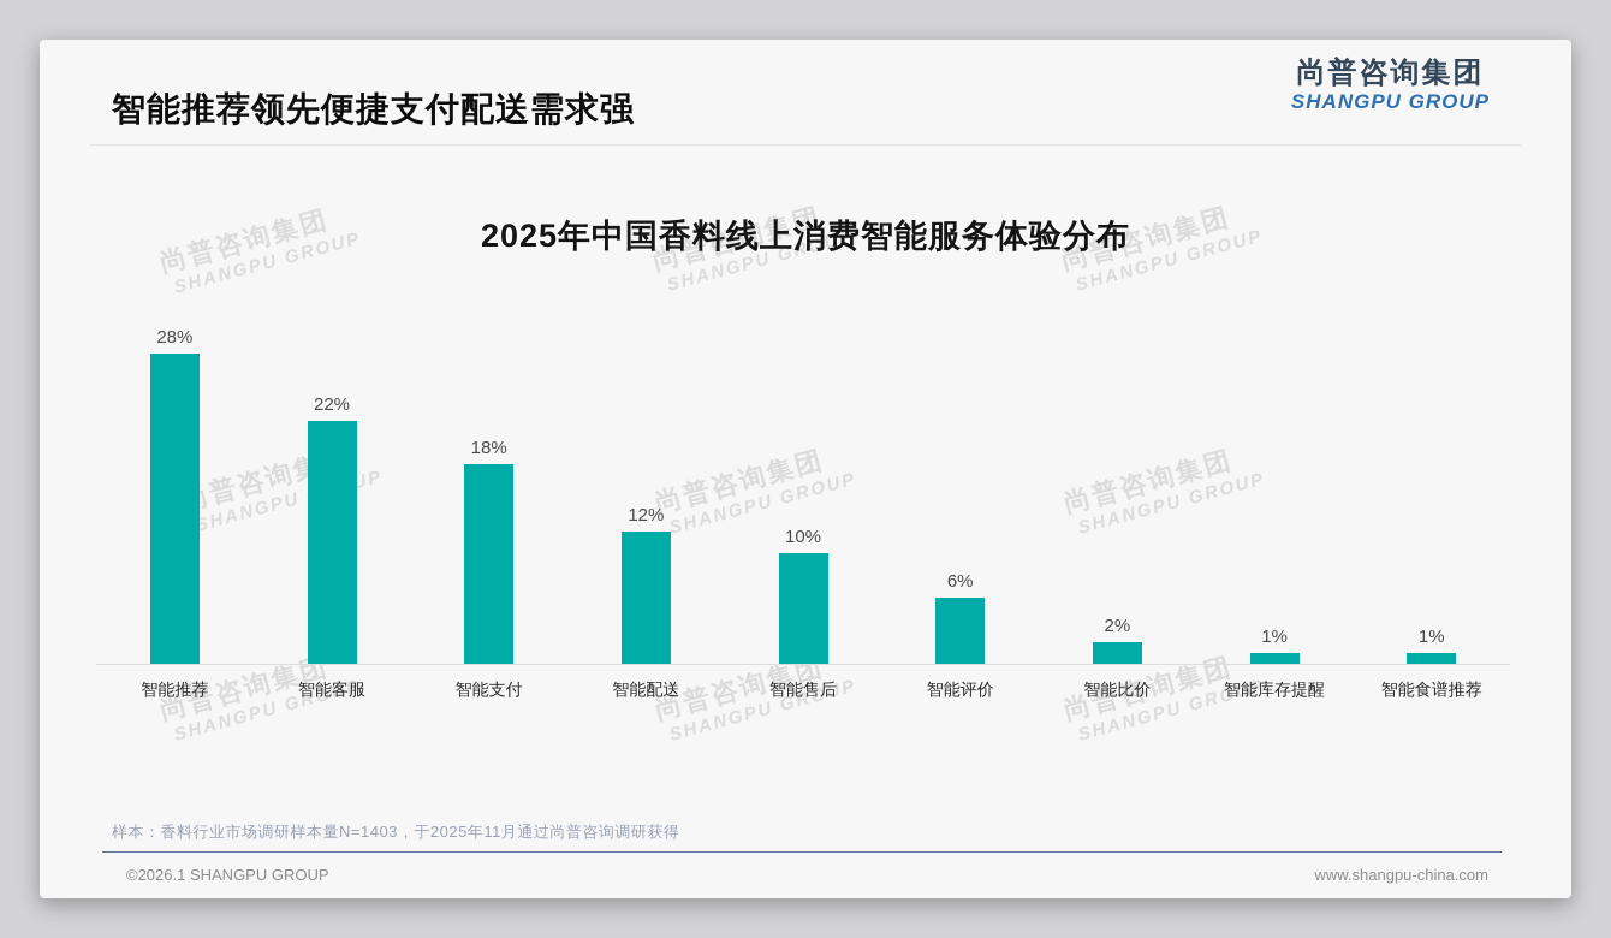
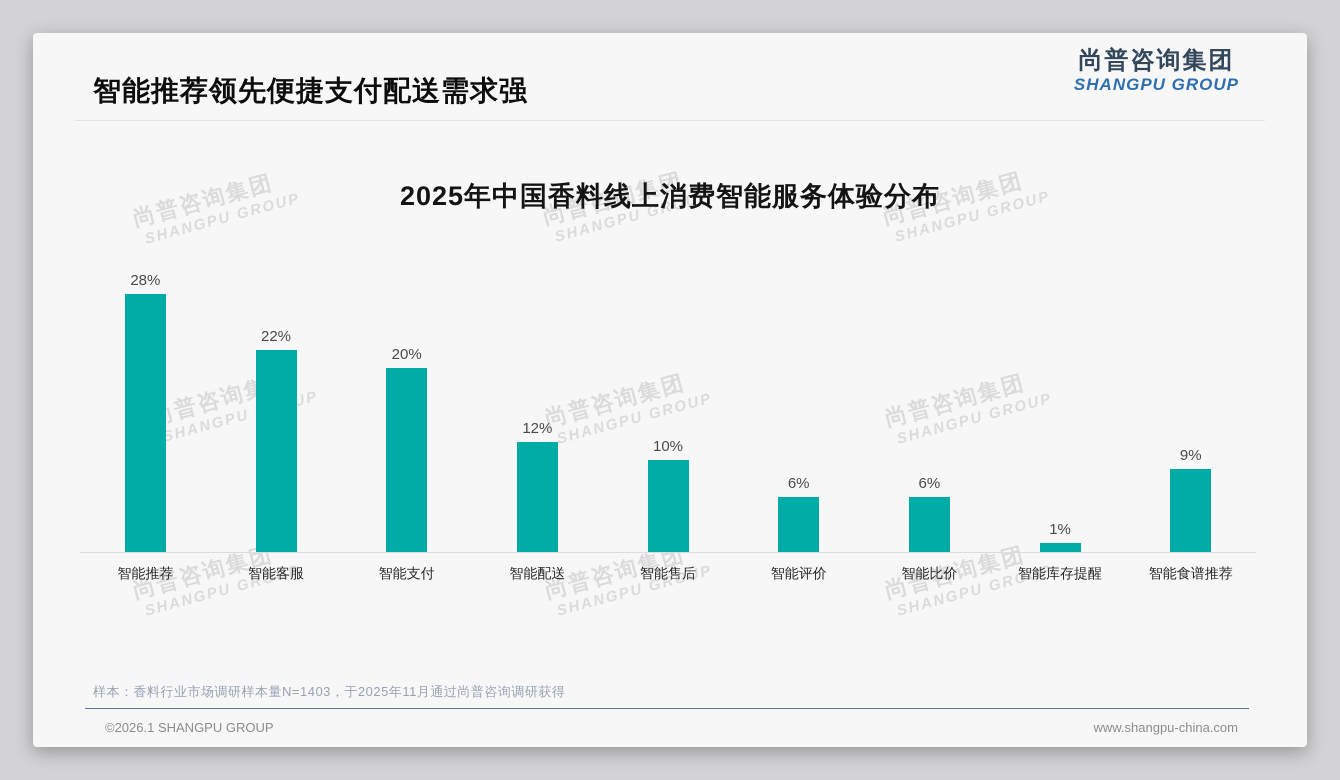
智能支付: 18% -> 20%
智能比价: 2% -> 6%
智能食谱推荐: 1% -> 9%
